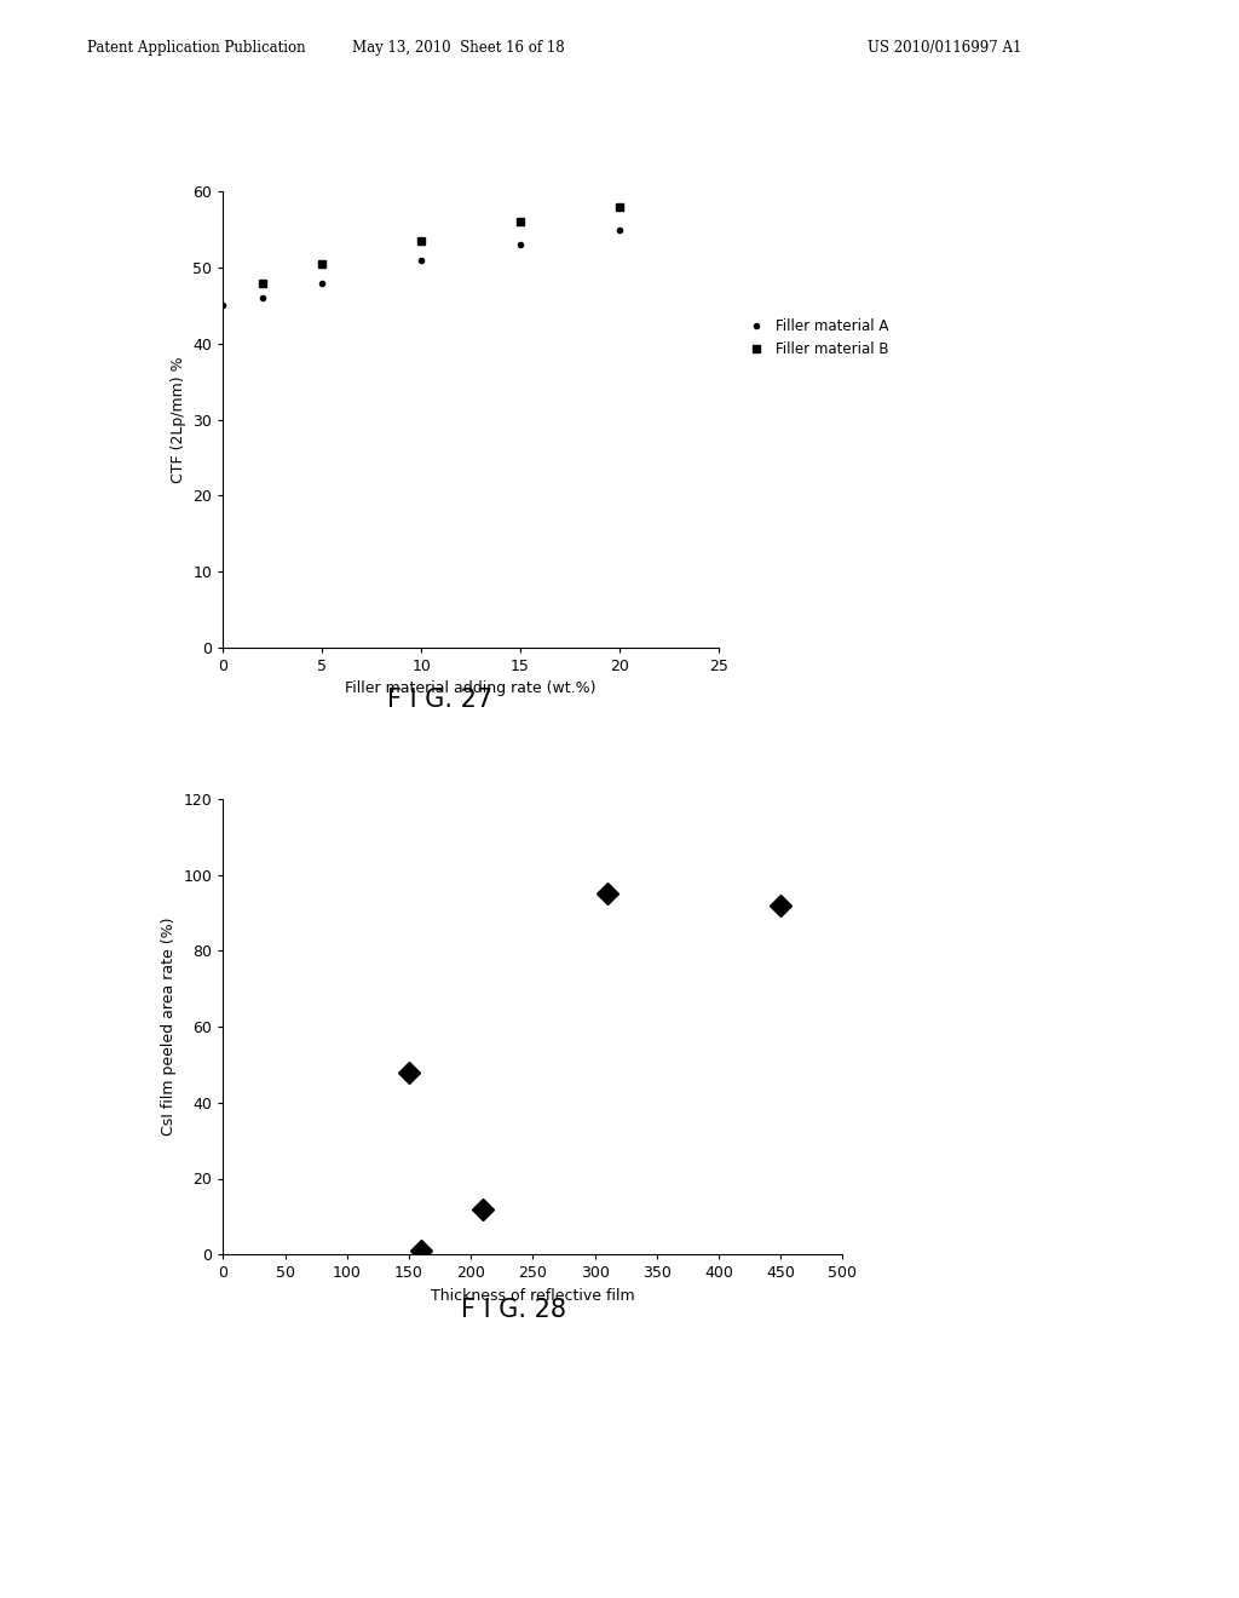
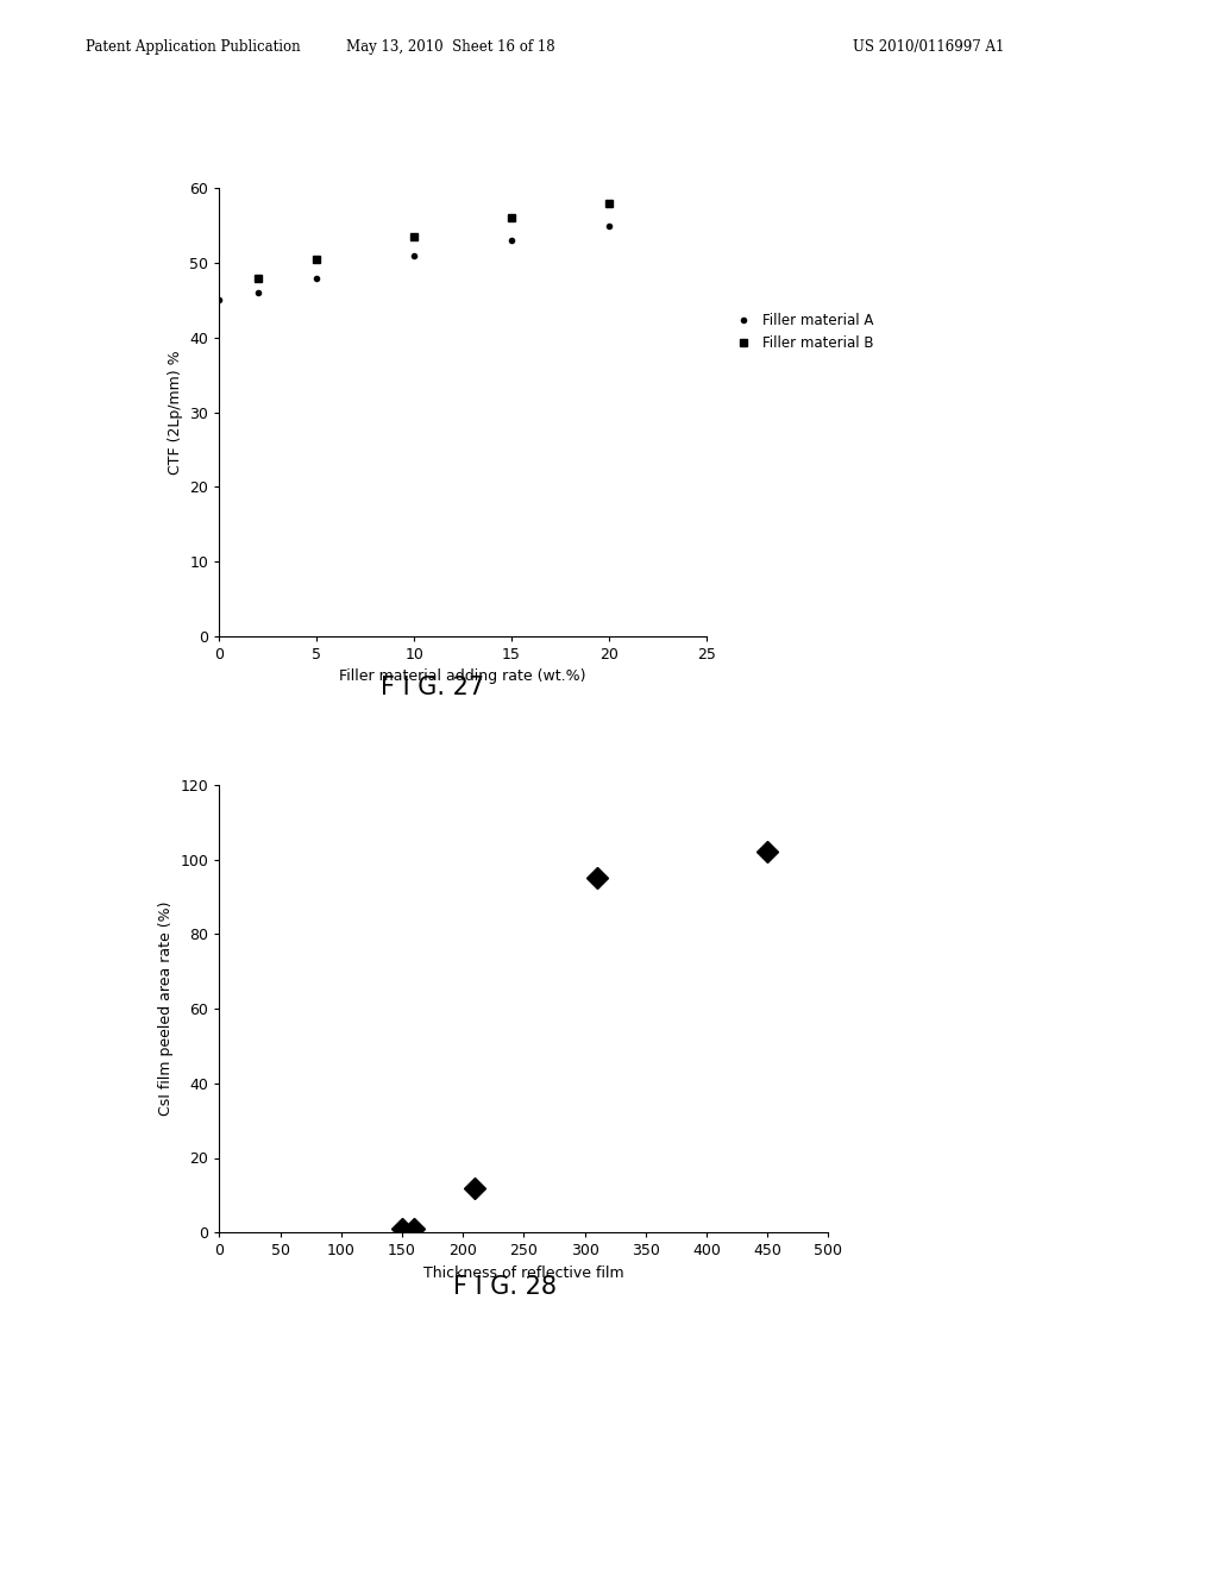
150: 48 -> 1
450: 92 -> 102
